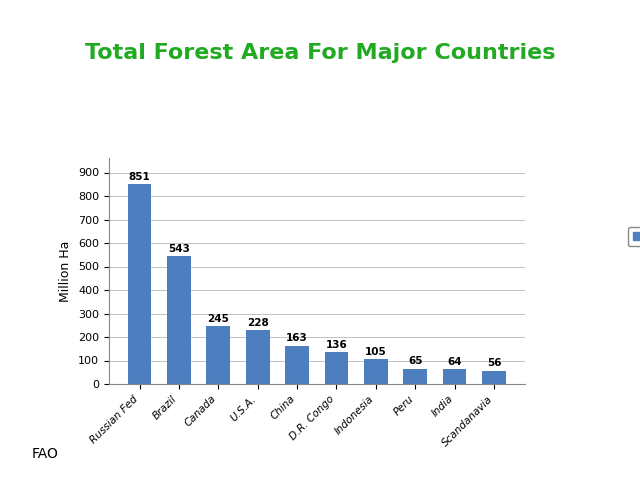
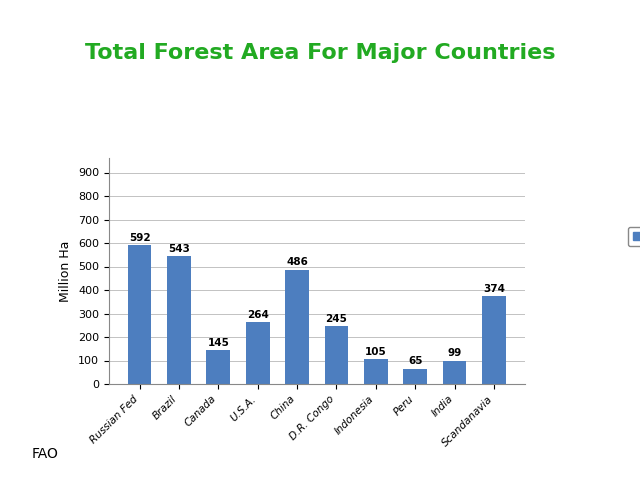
Russian Fed: 851 -> 592
Canada: 245 -> 145
U.S.A.: 228 -> 264
China: 163 -> 486
D.R. Congo: 136 -> 245
India: 64 -> 99
Scandanavia: 56 -> 374
